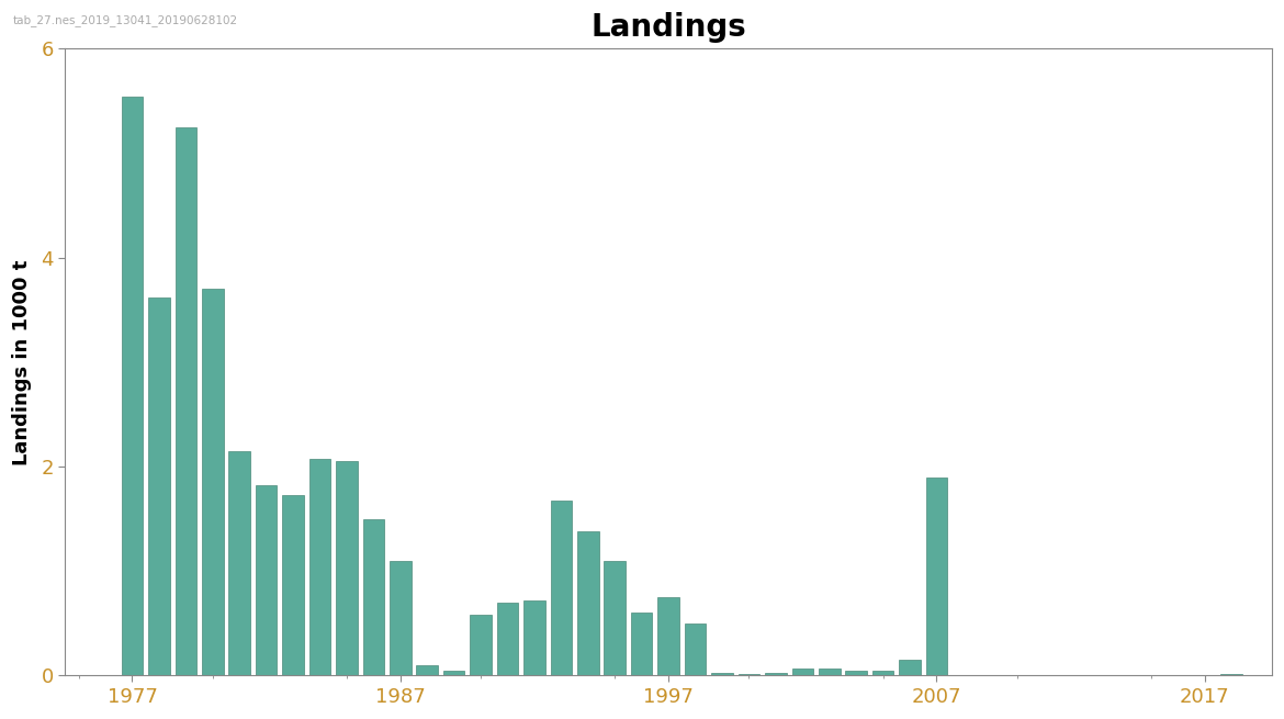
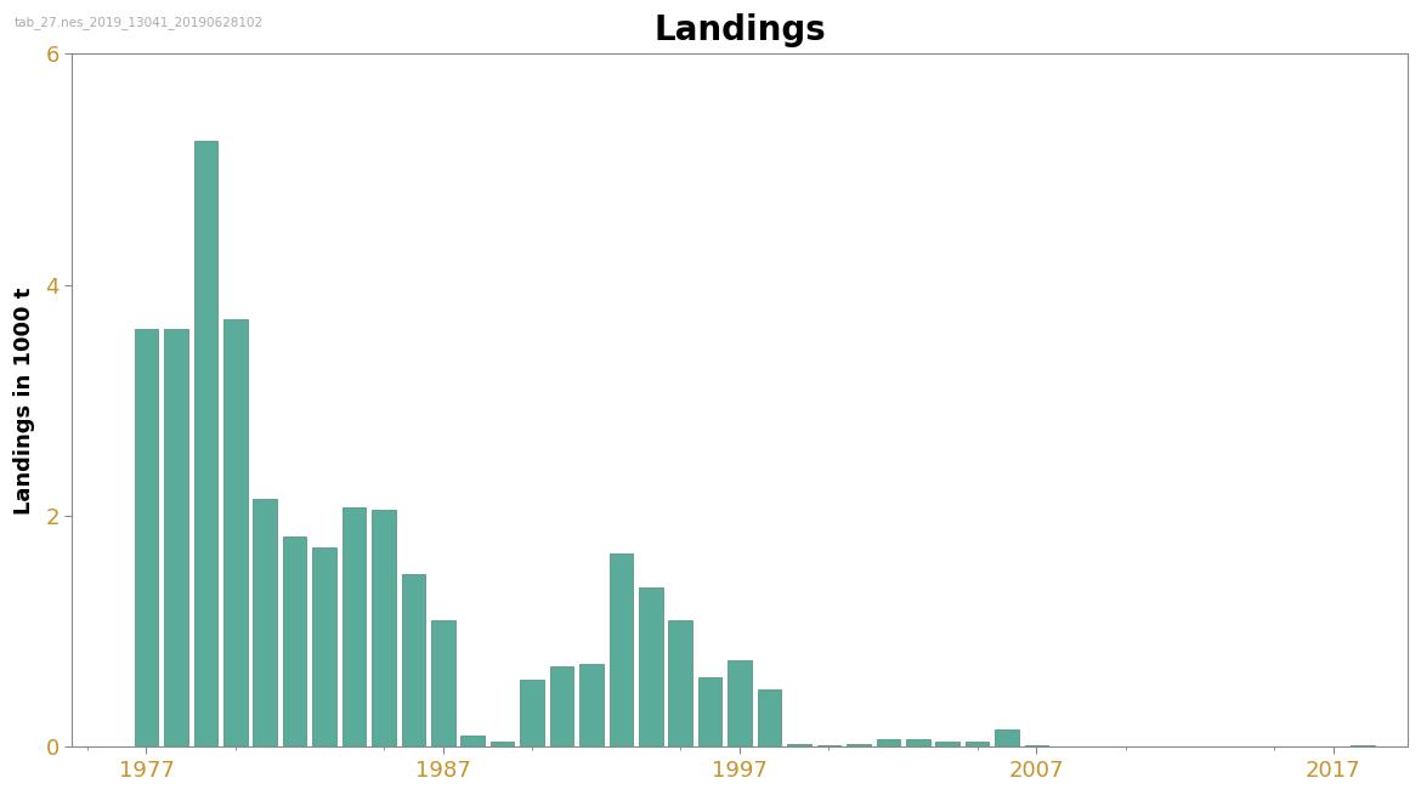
1977: 5.54 -> 3.62
2007: 1.90 -> 0.02
